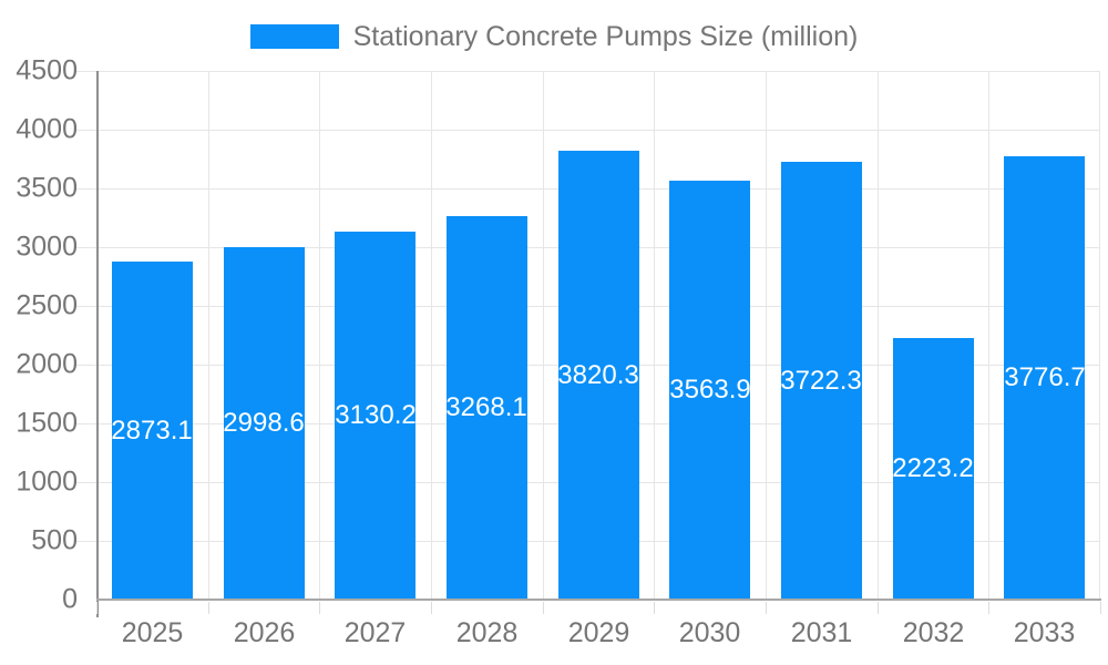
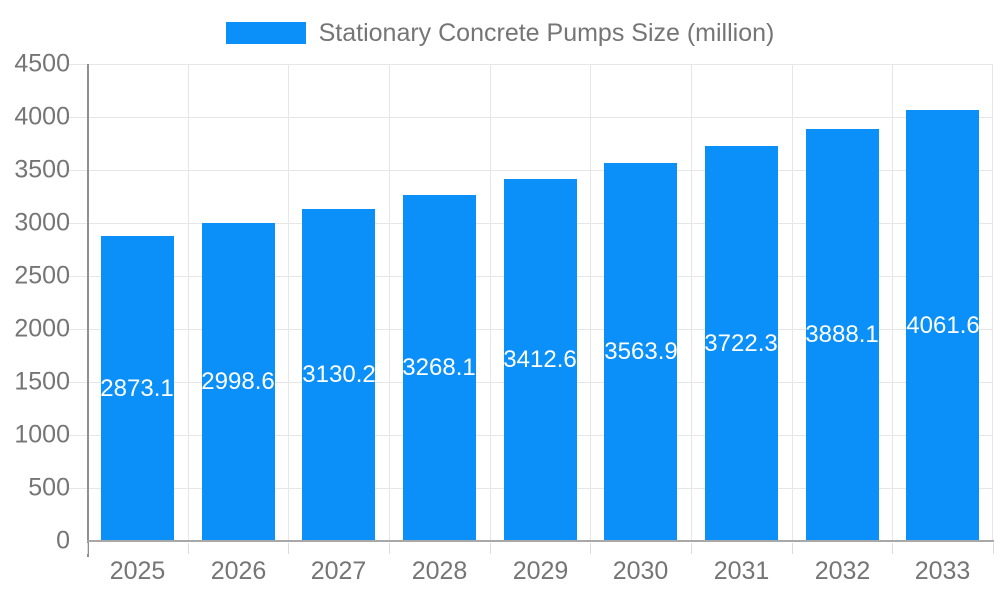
2029: 3820.3 -> 3412.6
2032: 2223.2 -> 3888.1
2033: 3776.7 -> 4061.6
